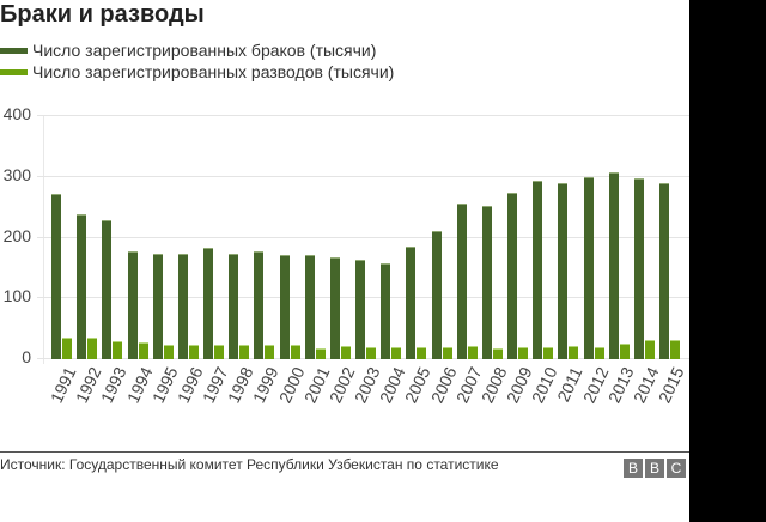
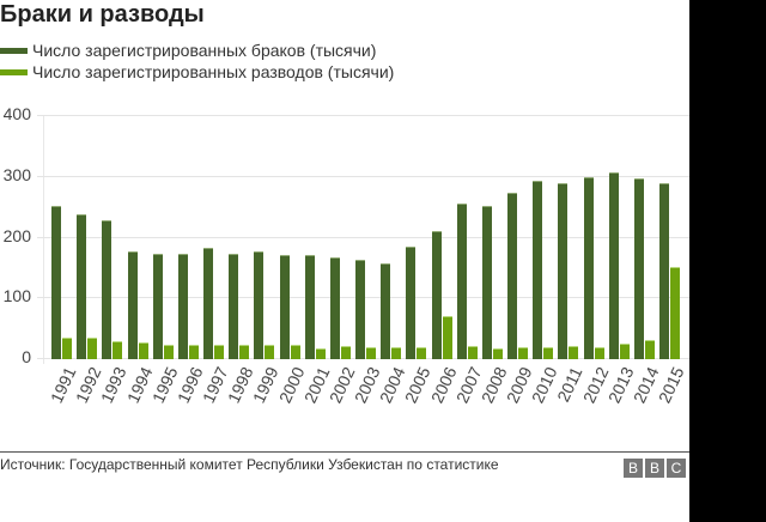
Число зарегистрированных браков (тысячи)/1991: 270 -> 250
Число зарегистрированных разводов (тысячи)/2006: 20 -> 70
Число зарегистрированных разводов (тысячи)/2015: 30 -> 150
